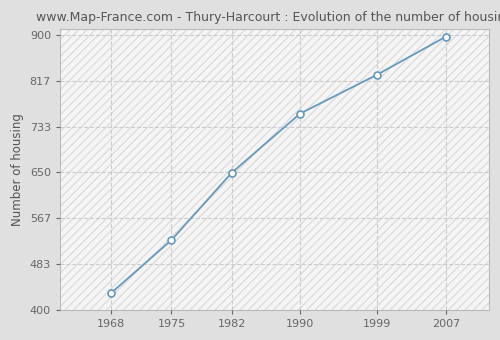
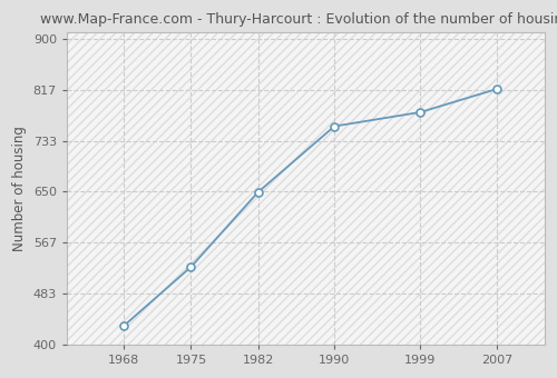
1999: 828 -> 780
2007: 897 -> 818
